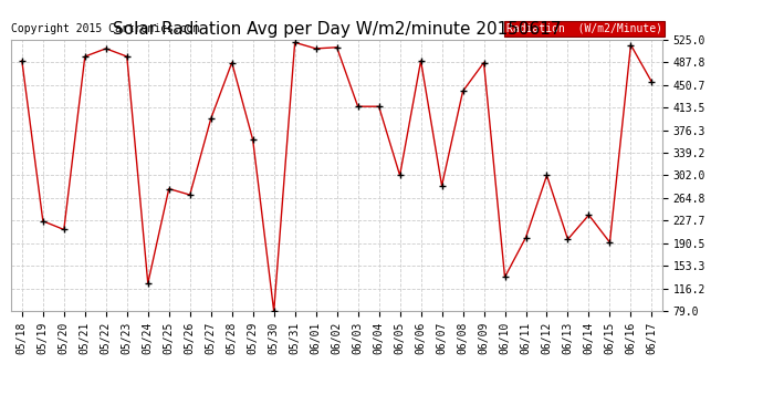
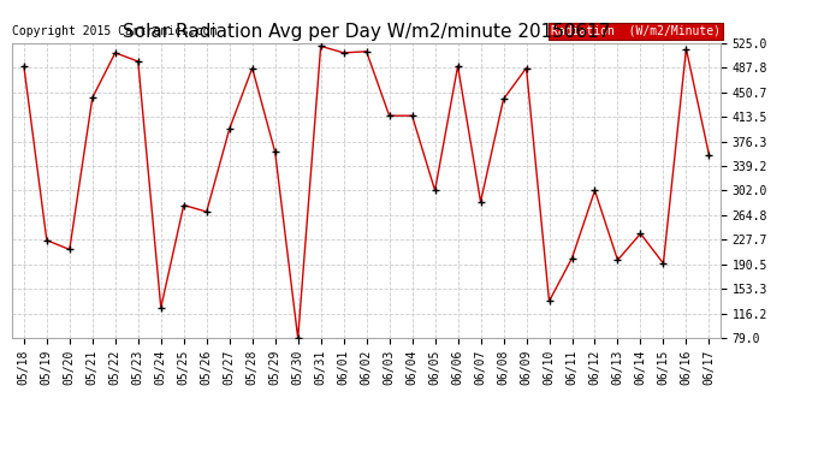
05/21: 497 -> 442
06/17: 455 -> 356
